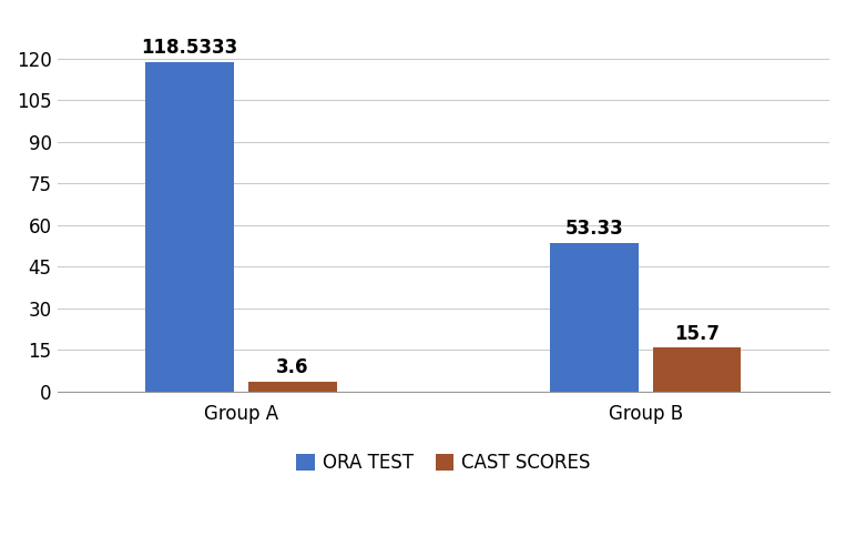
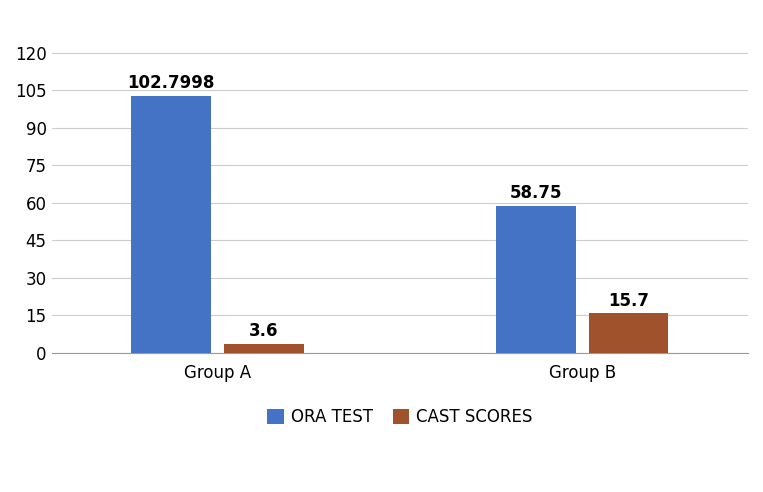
ORA TEST/Group A: 118.5333 -> 102.7998
ORA TEST/Group B: 53.33 -> 58.75
